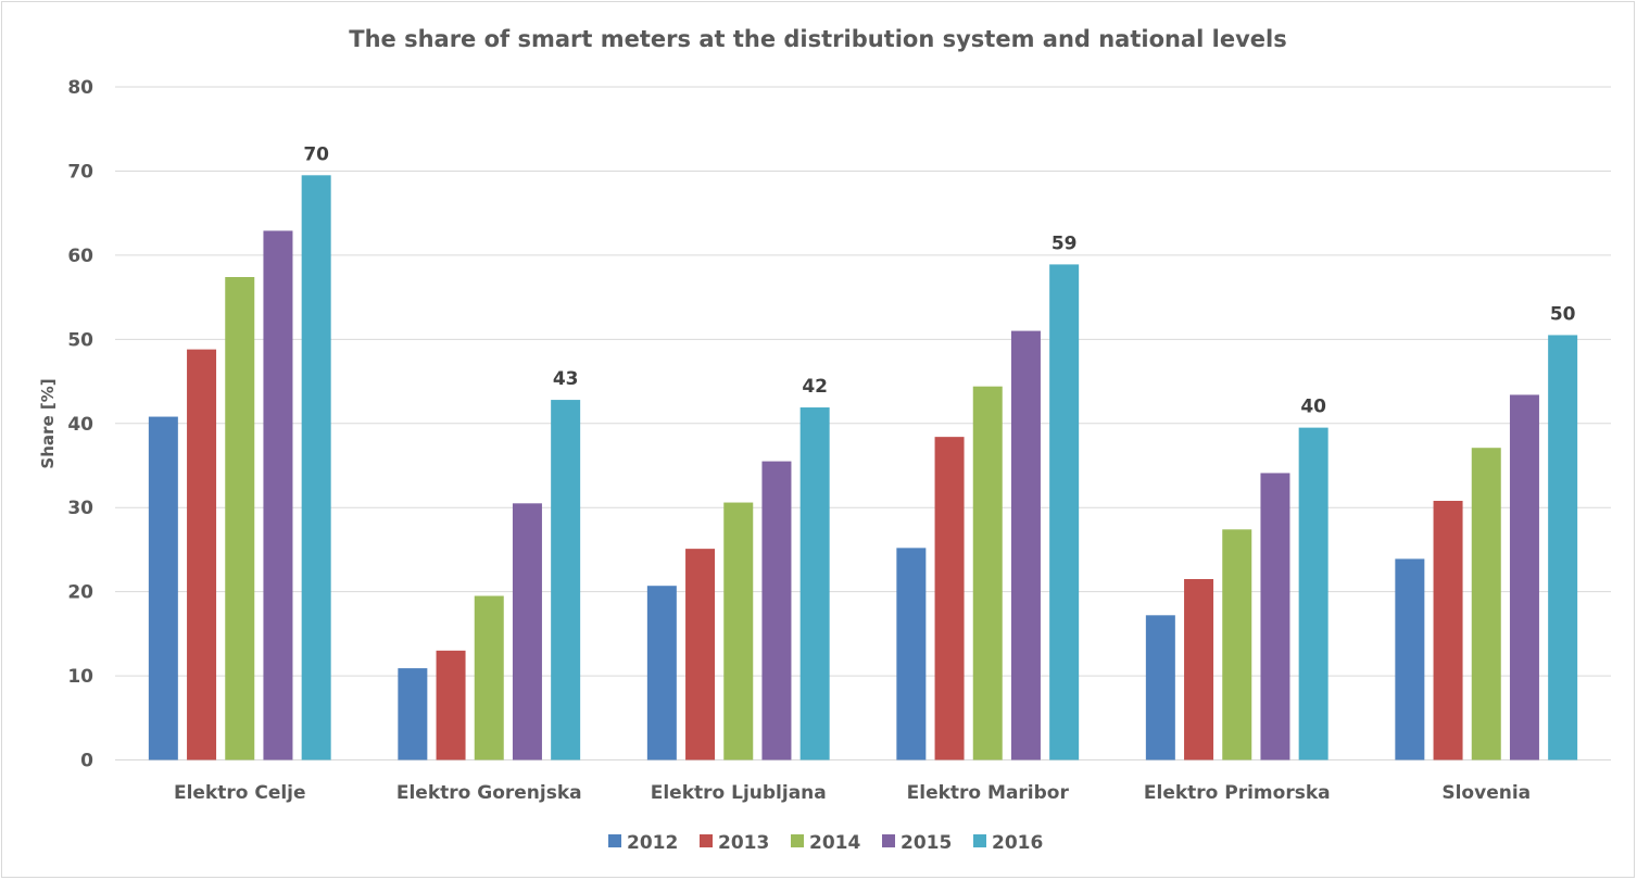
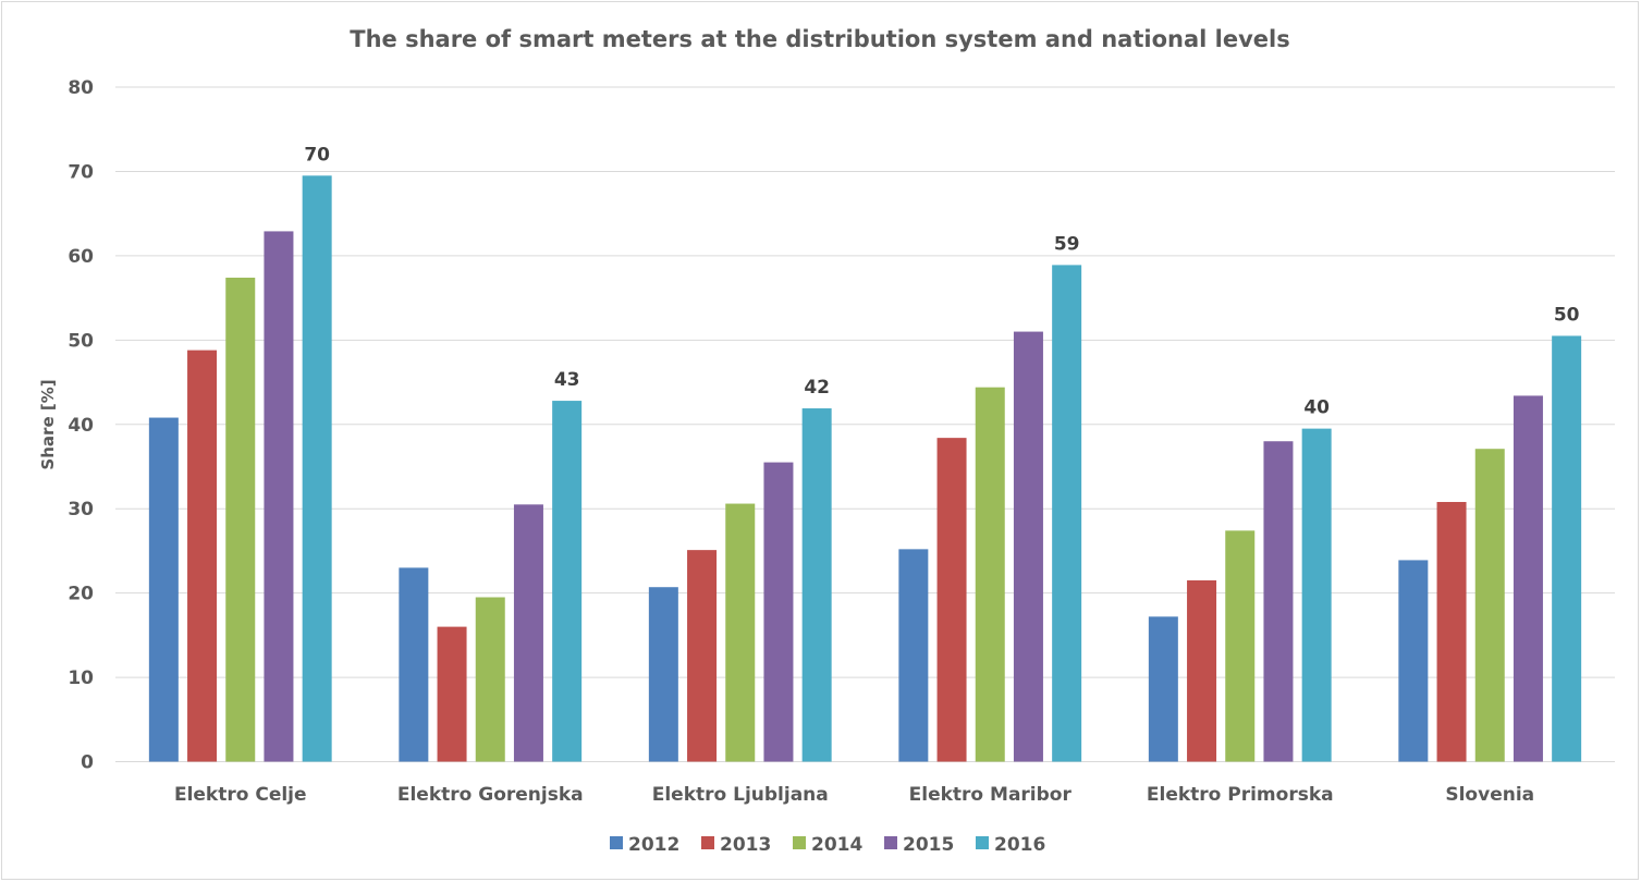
2012/Elektro Gorenjska: 11 -> 23
2013/Elektro Gorenjska: 13 -> 16
2015/Elektro Primorska: 34 -> 38
